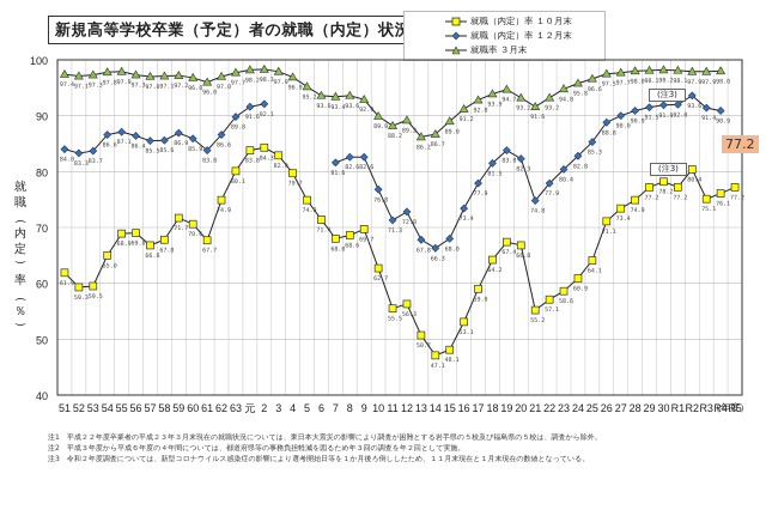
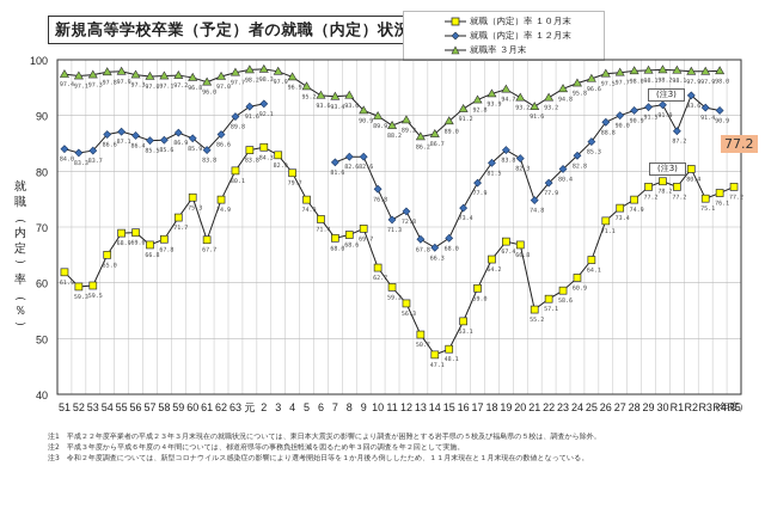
就職（内定）率 １０月末/60: 70.6 -> 75.3
就職率 ３月末/9: 92.9 -> 90.9
就職（内定）率 １０月末/11: 55.5 -> 59.2
就職（内定）率 １２月末/R1: 92.0 -> 87.2
